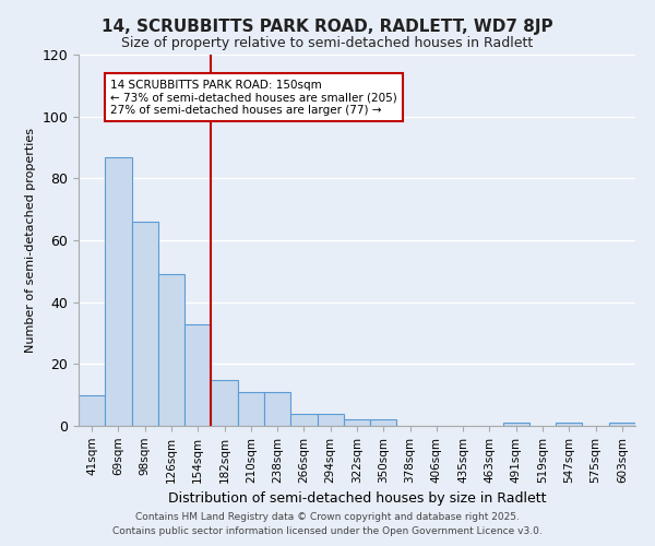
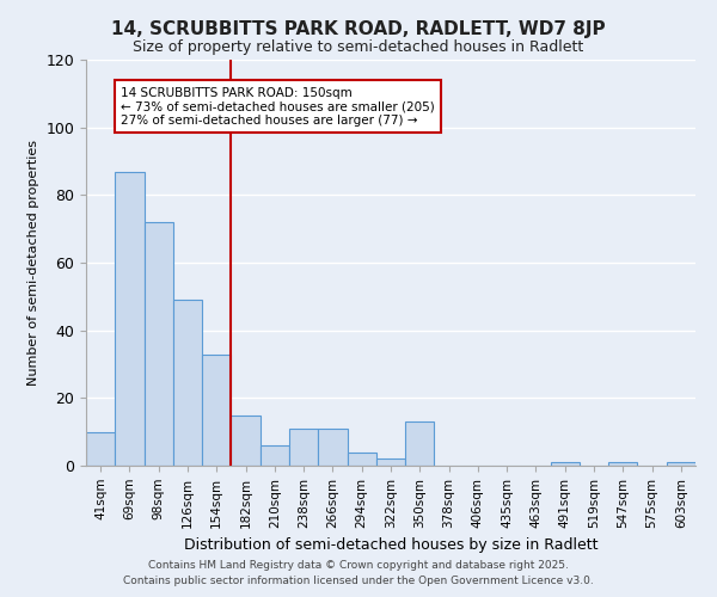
98sqm: 66 -> 72
210sqm: 11 -> 6
266sqm: 4 -> 11
350sqm: 2 -> 13
